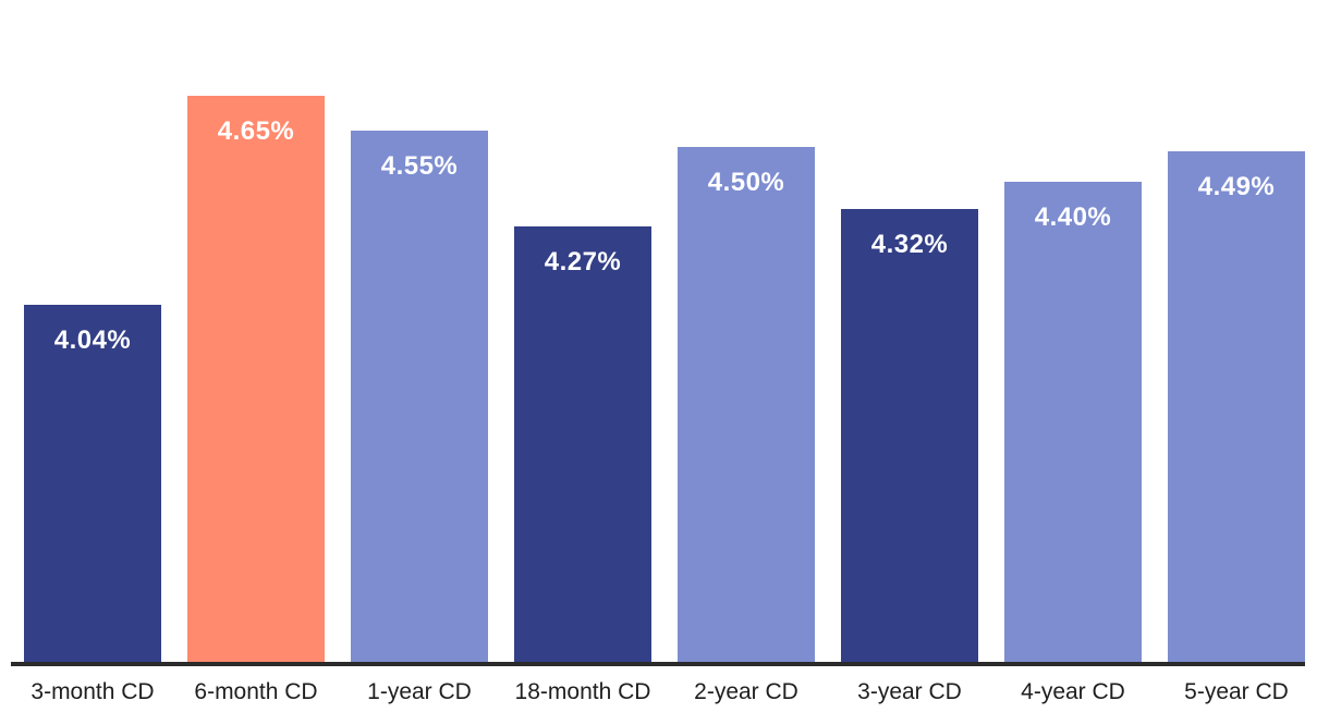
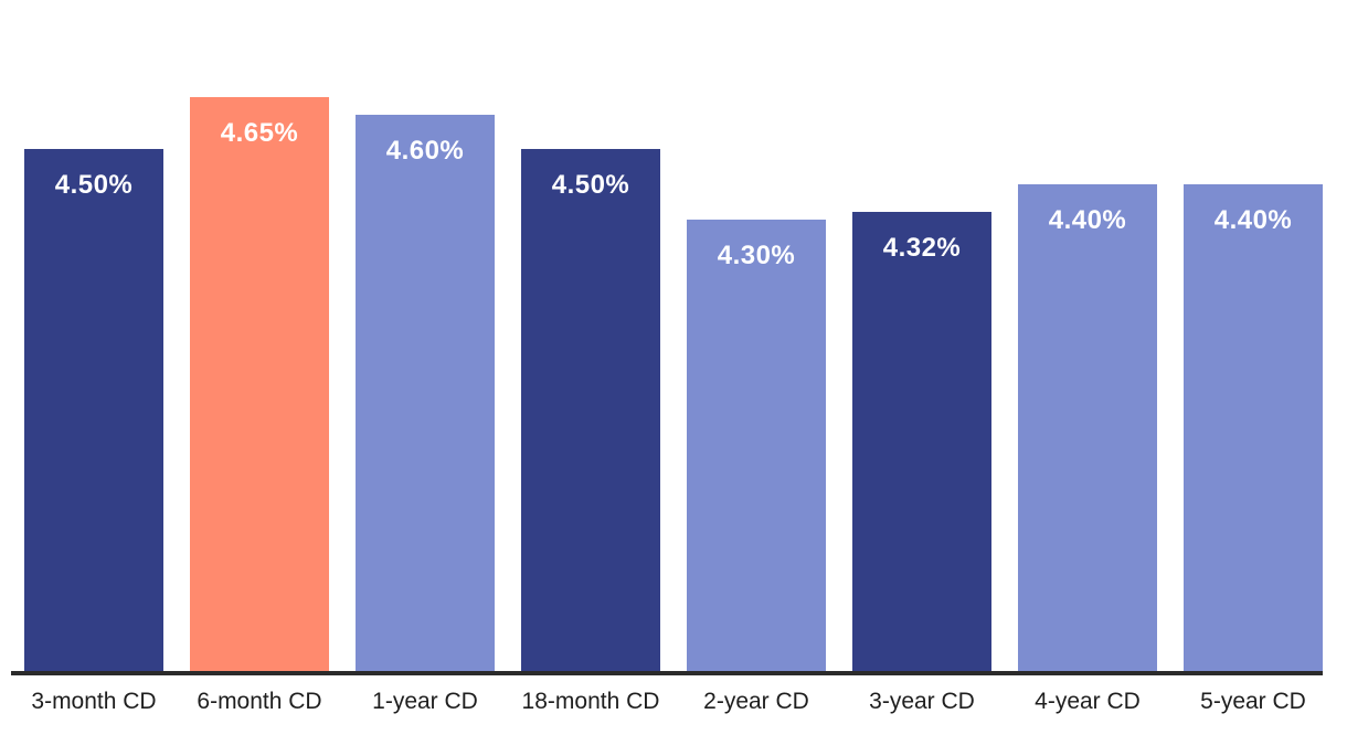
3-month CD: 4.04% -> 4.50%
1-year CD: 4.55% -> 4.60%
18-month CD: 4.27% -> 4.50%
2-year CD: 4.50% -> 4.30%
5-year CD: 4.49% -> 4.40%
